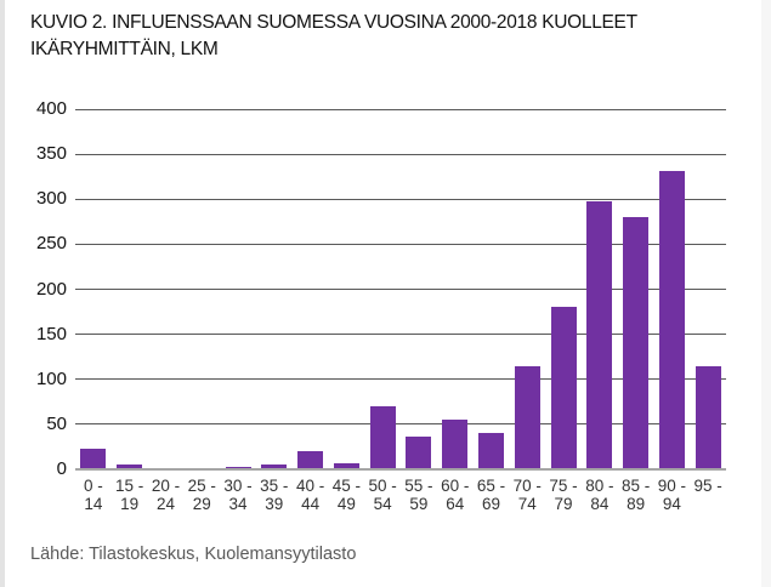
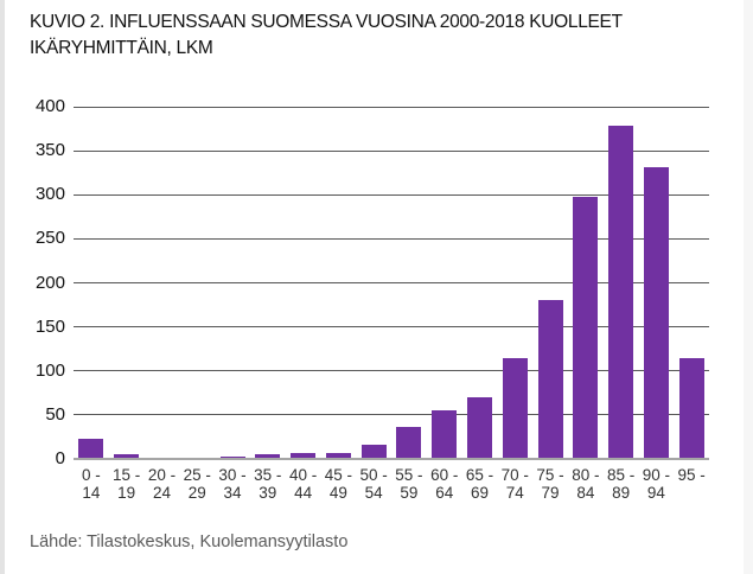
40-44: 20 -> 10
50-54: 70 -> 20
65-69: 40 -> 70
85-89: 280 -> 380
